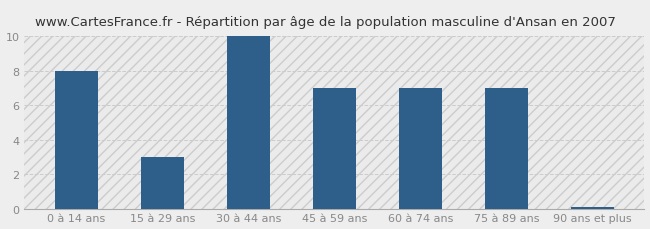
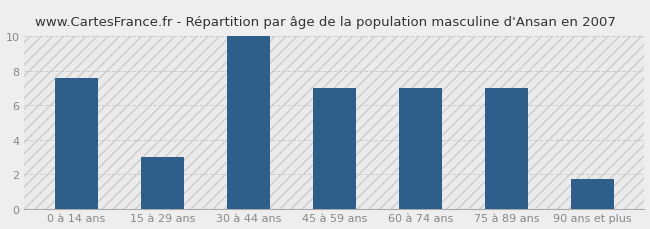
0 à 14 ans: 8.0 -> 7.6
90 ans et plus: 0.1 -> 1.7
